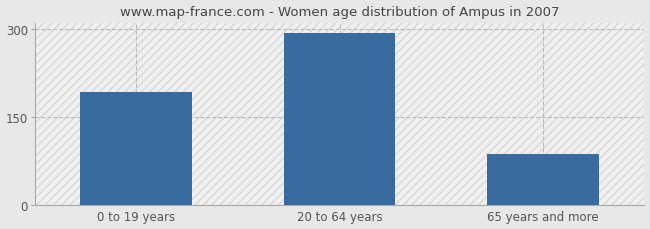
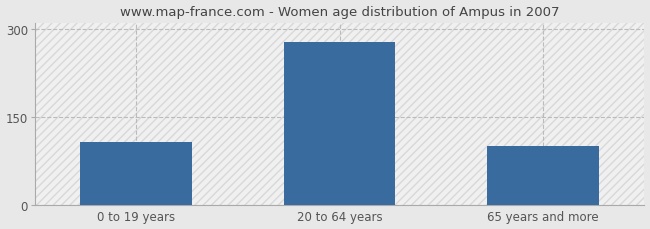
0 to 19 years: 192 -> 107
20 to 64 years: 292 -> 277
65 years and more: 86 -> 100
